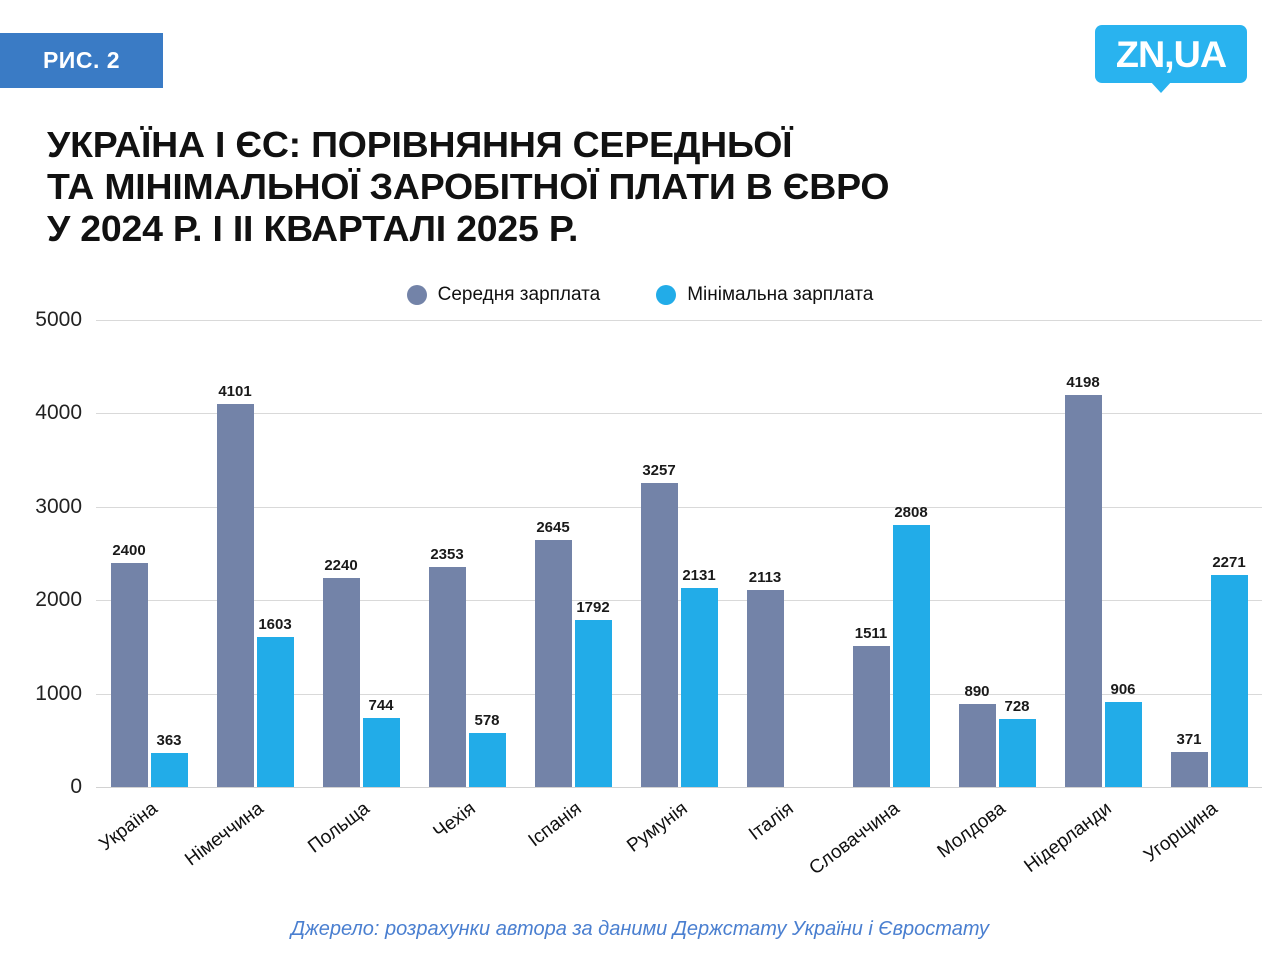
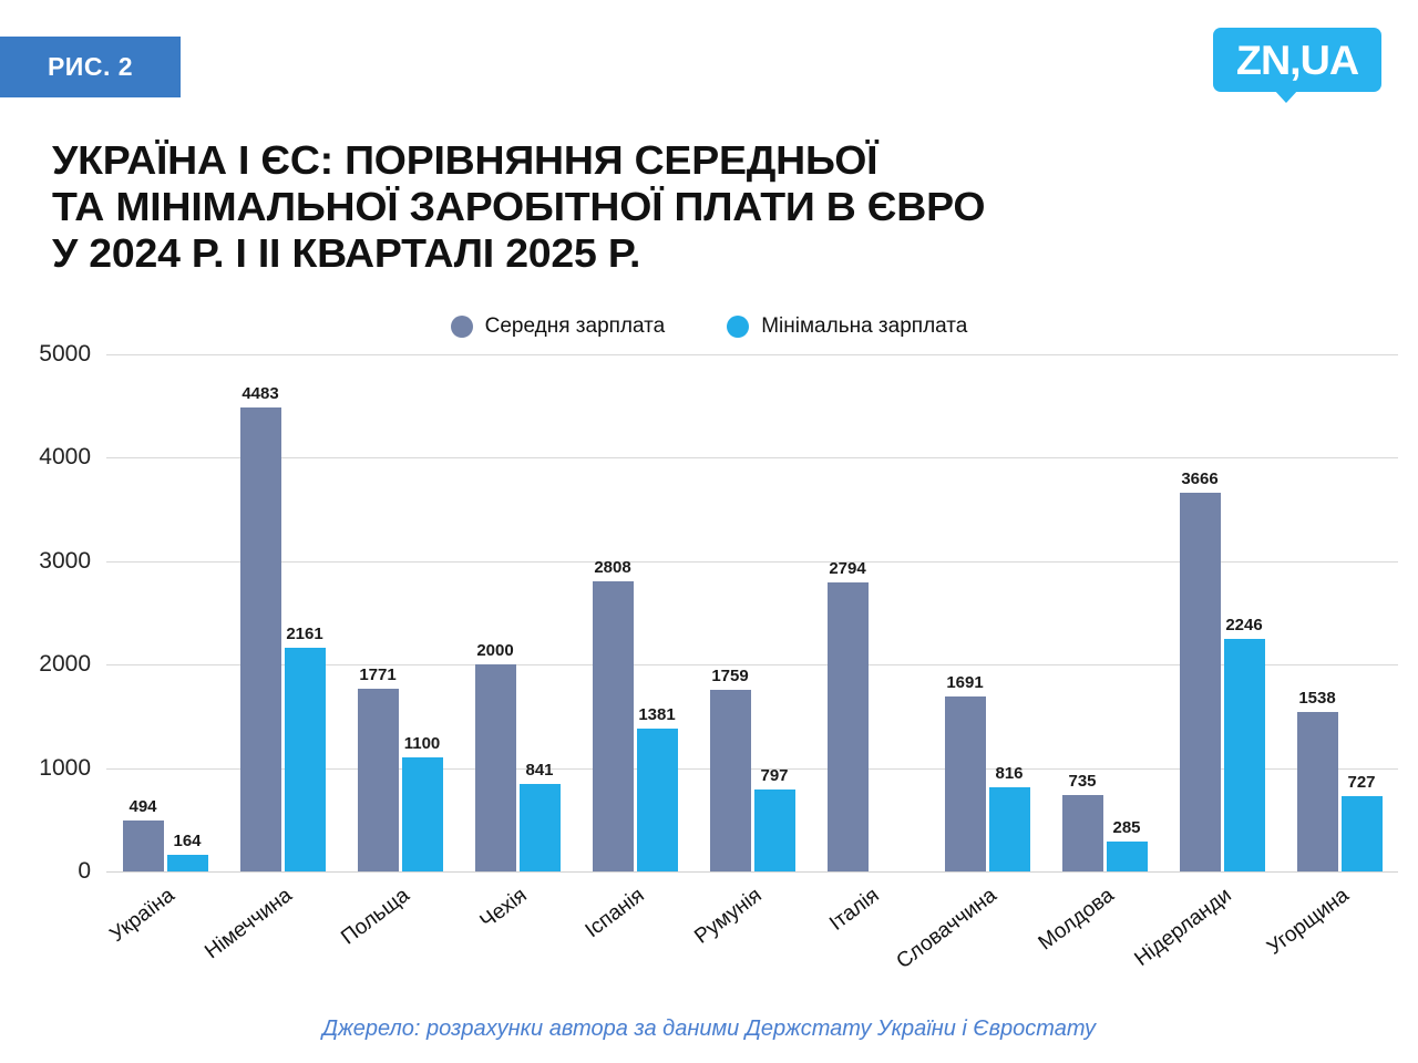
Середня зарплата/Україна: 2400 -> 494
Мінімальна зарплата/Україна: 363 -> 164
Середня зарплата/Німеччина: 4101 -> 4483
Мінімальна зарплата/Німеччина: 1603 -> 2161
Середня зарплата/Польща: 2240 -> 1771
Мінімальна зарплата/Польща: 744 -> 1100
Середня зарплата/Чехія: 2353 -> 2000
Мінімальна зарплата/Чехія: 578 -> 841
Середня зарплата/Іспанія: 2645 -> 2808
Мінімальна зарплата/Іспанія: 1792 -> 1381
Середня зарплата/Румунія: 3257 -> 1759
Мінімальна зарплата/Румунія: 2131 -> 797
Середня зарплата/Італія: 2113 -> 2794
Середня зарплата/Словаччина: 1511 -> 1691
Мінімальна зарплата/Словаччина: 2808 -> 816
Середня зарплата/Молдова: 890 -> 735
Мінімальна зарплата/Молдова: 728 -> 285
Середня зарплата/Нідерланди: 4198 -> 3666
Мінімальна зарплата/Нідерланди: 906 -> 2246
Середня зарплата/Угорщина: 371 -> 1538
Мінімальна зарплата/Угорщина: 2271 -> 727
